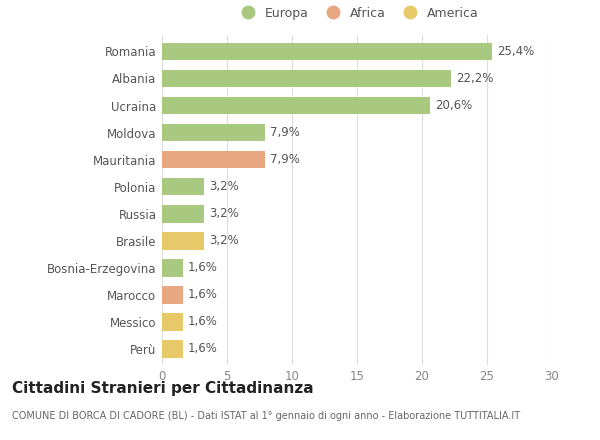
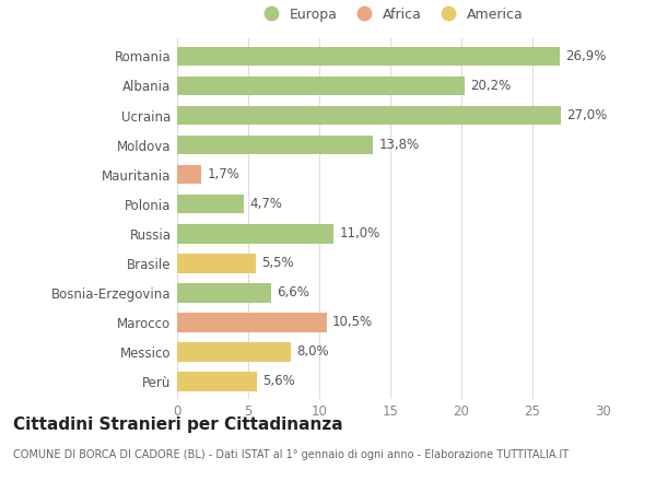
Romania: 25,4% -> 26,9%
Albania: 22,2% -> 20,2%
Ucraina: 20,6% -> 27,0%
Moldova: 7,9% -> 13,8%
Mauritania: 7,9% -> 1,7%
Polonia: 3,2% -> 4,7%
Russia: 3,2% -> 11,0%
Brasile: 3,2% -> 5,5%
Bosnia-Erzegovina: 1,6% -> 6,6%
Marocco: 1,6% -> 10,5%
Messico: 1,6% -> 8,0%
Perù: 1,6% -> 5,6%
